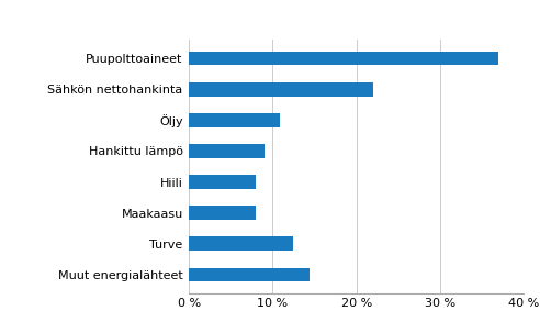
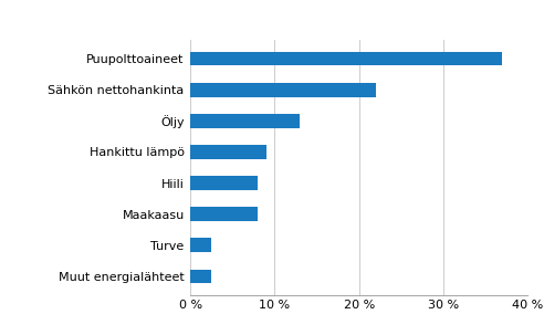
Öljy: 10.8 % -> 13.0 %
Turve: 12.4 % -> 2.5 %
Muut energialähteet: 14.4 % -> 2.5 %
